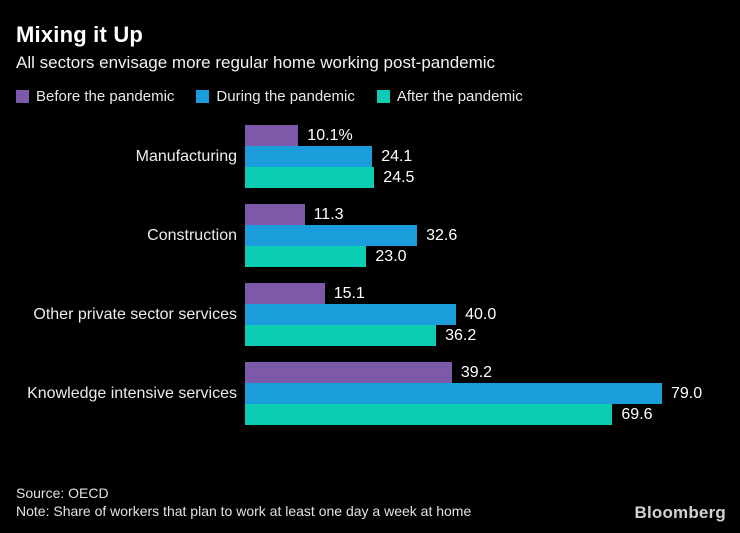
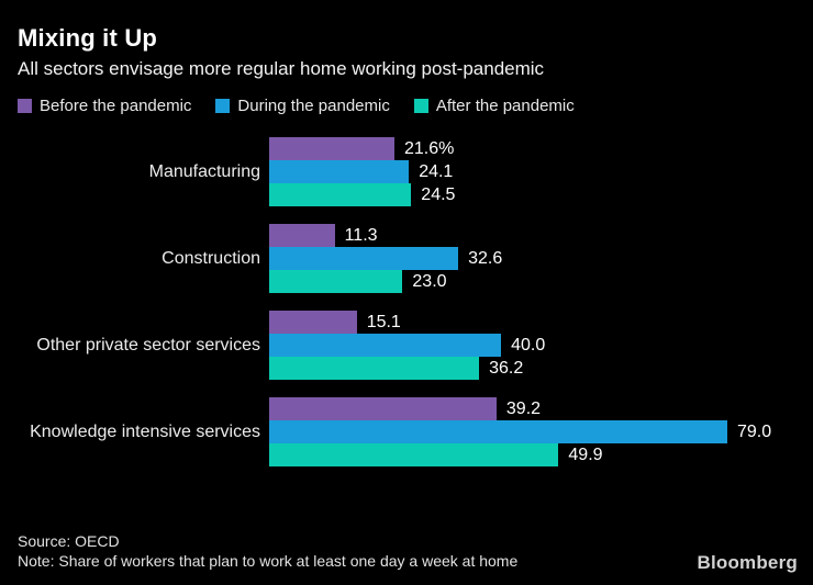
Before the pandemic/Manufacturing: 10.1% -> 21.6%
After the pandemic/Knowledge intensive services: 69.6 -> 49.9
